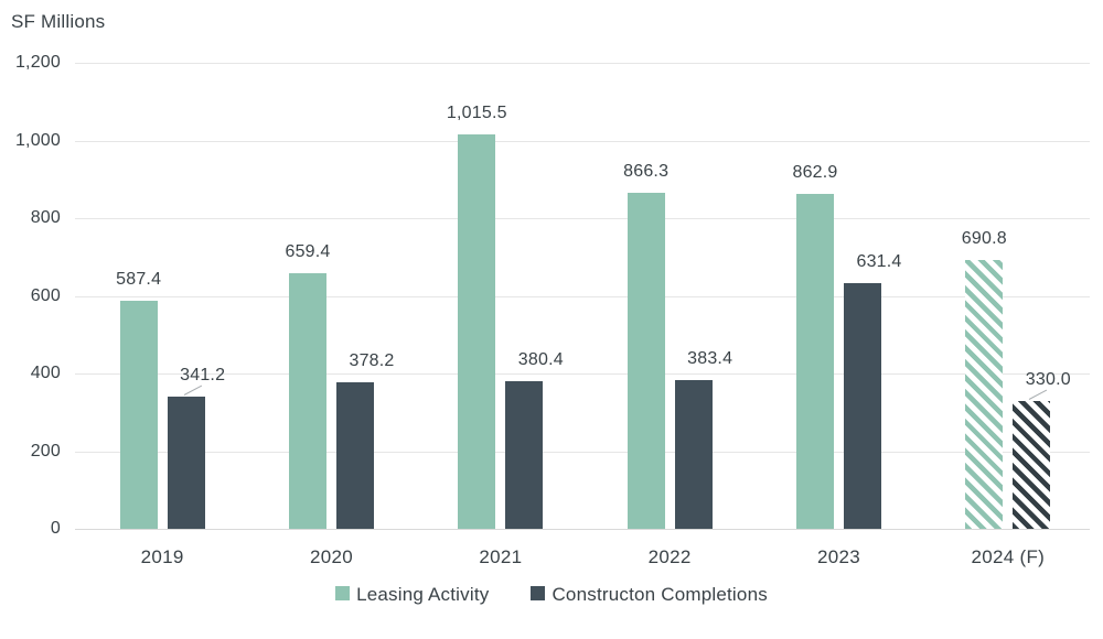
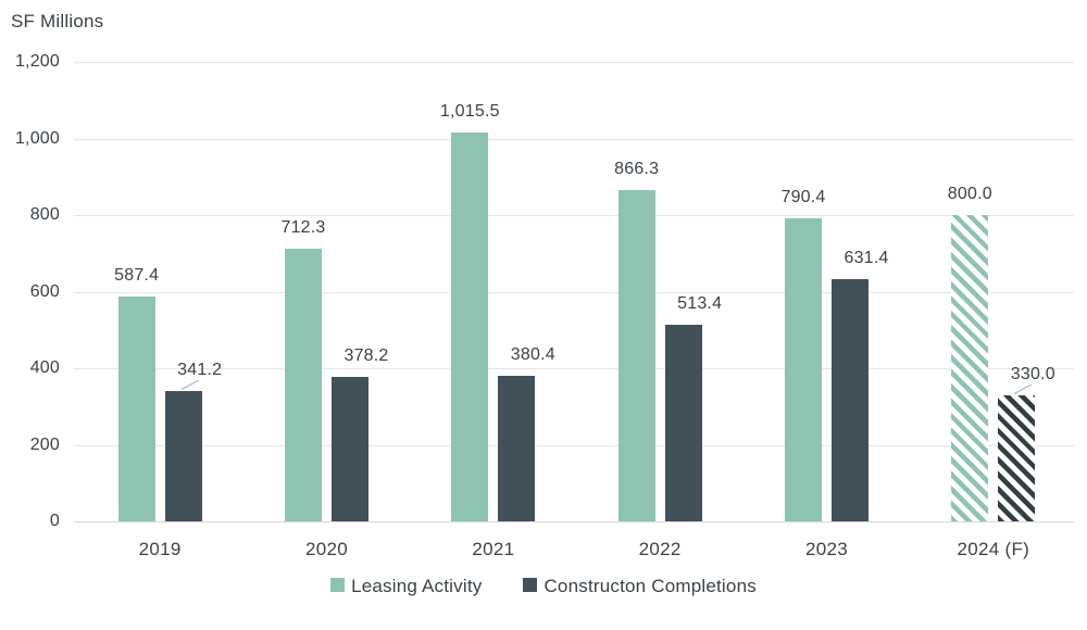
Leasing Activity/2020: 659.4 -> 712.3
Constructon Completions/2022: 383.4 -> 513.4
Leasing Activity/2023: 862.9 -> 790.4
Leasing Activity/2024 (F): 690.8 -> 800.0
